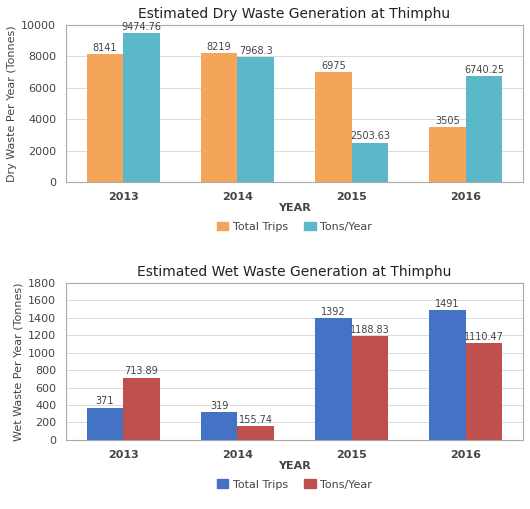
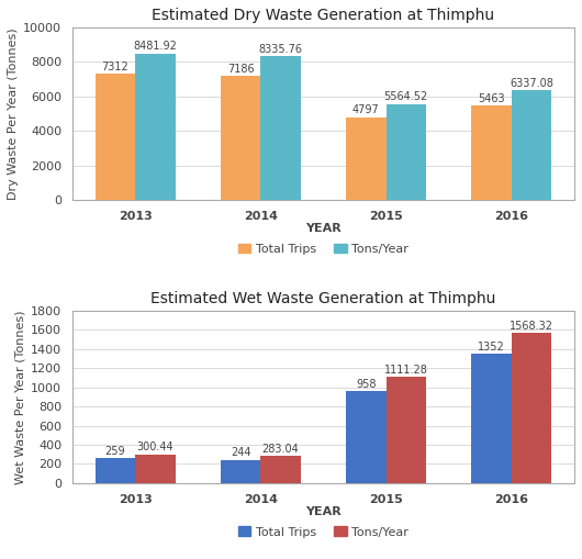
Estimated Dry Waste Generation at Thimphu/Total Trips/2013: 8141 -> 7312
Estimated Dry Waste Generation at Thimphu/Tons/Year/2013: 9474.76 -> 8481.92
Estimated Dry Waste Generation at Thimphu/Total Trips/2014: 8219 -> 7186
Estimated Dry Waste Generation at Thimphu/Tons/Year/2014: 7968.3 -> 8335.76
Estimated Dry Waste Generation at Thimphu/Total Trips/2015: 6975 -> 4797
Estimated Dry Waste Generation at Thimphu/Tons/Year/2015: 2503.63 -> 5564.52
Estimated Dry Waste Generation at Thimphu/Total Trips/2016: 3505 -> 5463
Estimated Dry Waste Generation at Thimphu/Tons/Year/2016: 6740.25 -> 6337.08
Estimated Wet Waste Generation at Thimphu/Total Trips/2013: 371 -> 259
Estimated Wet Waste Generation at Thimphu/Tons/Year/2013: 713.89 -> 300.44
Estimated Wet Waste Generation at Thimphu/Total Trips/2014: 319 -> 244
Estimated Wet Waste Generation at Thimphu/Tons/Year/2014: 155.74 -> 283.04
Estimated Wet Waste Generation at Thimphu/Total Trips/2015: 1392 -> 958
Estimated Wet Waste Generation at Thimphu/Tons/Year/2015: 1188.83 -> 1111.28
Estimated Wet Waste Generation at Thimphu/Total Trips/2016: 1491 -> 1352
Estimated Wet Waste Generation at Thimphu/Tons/Year/2016: 1110.47 -> 1568.32
